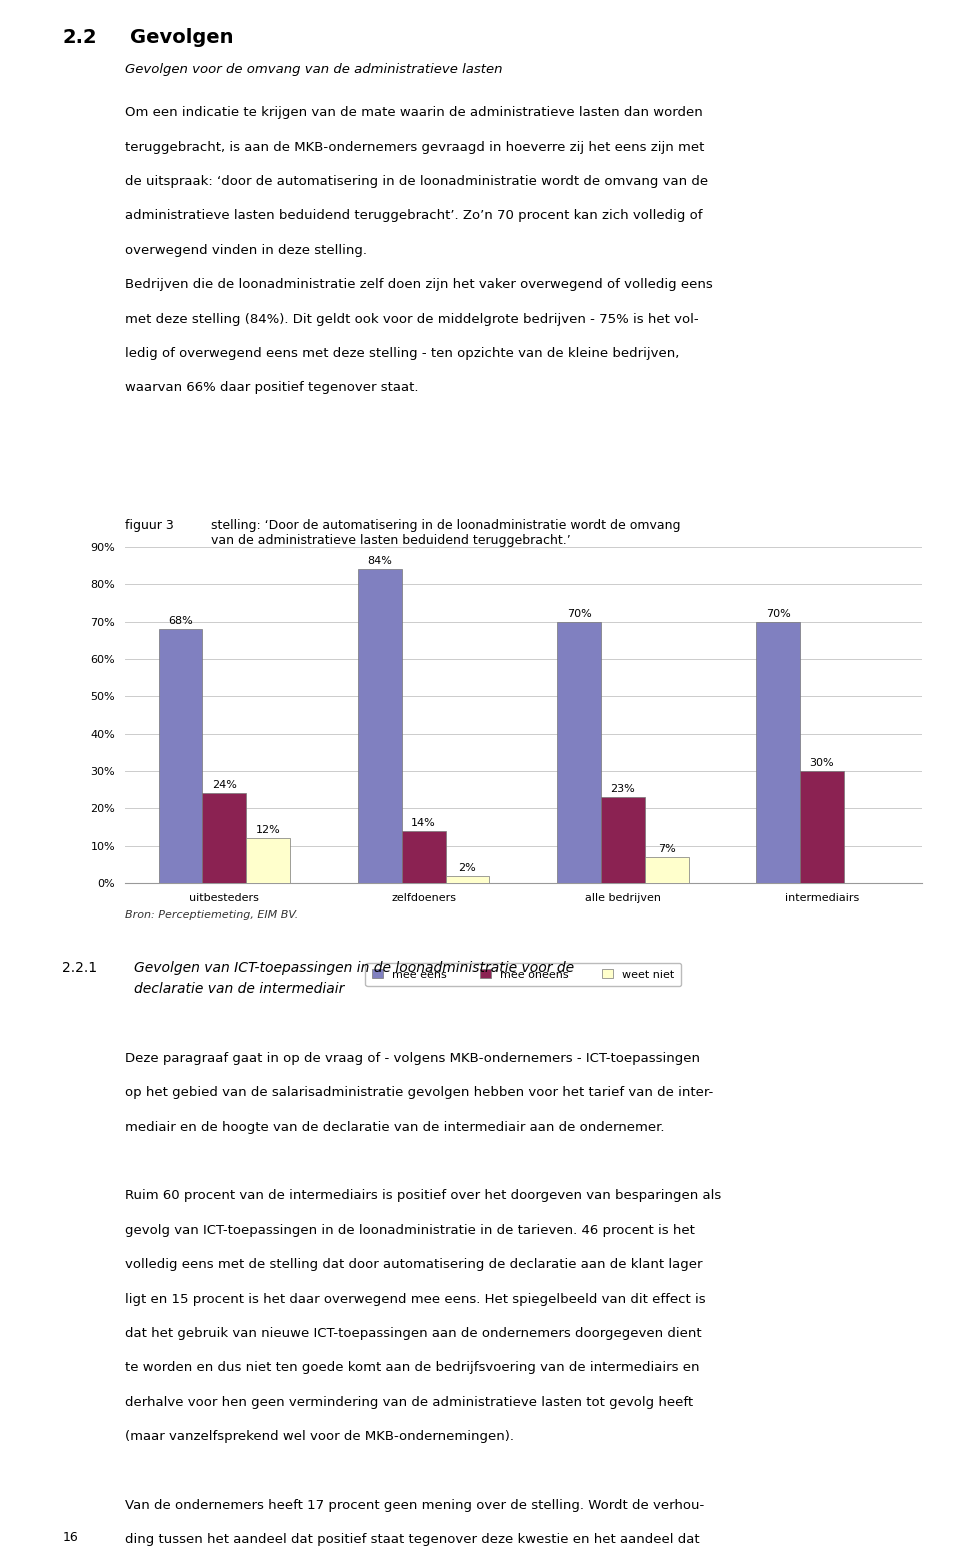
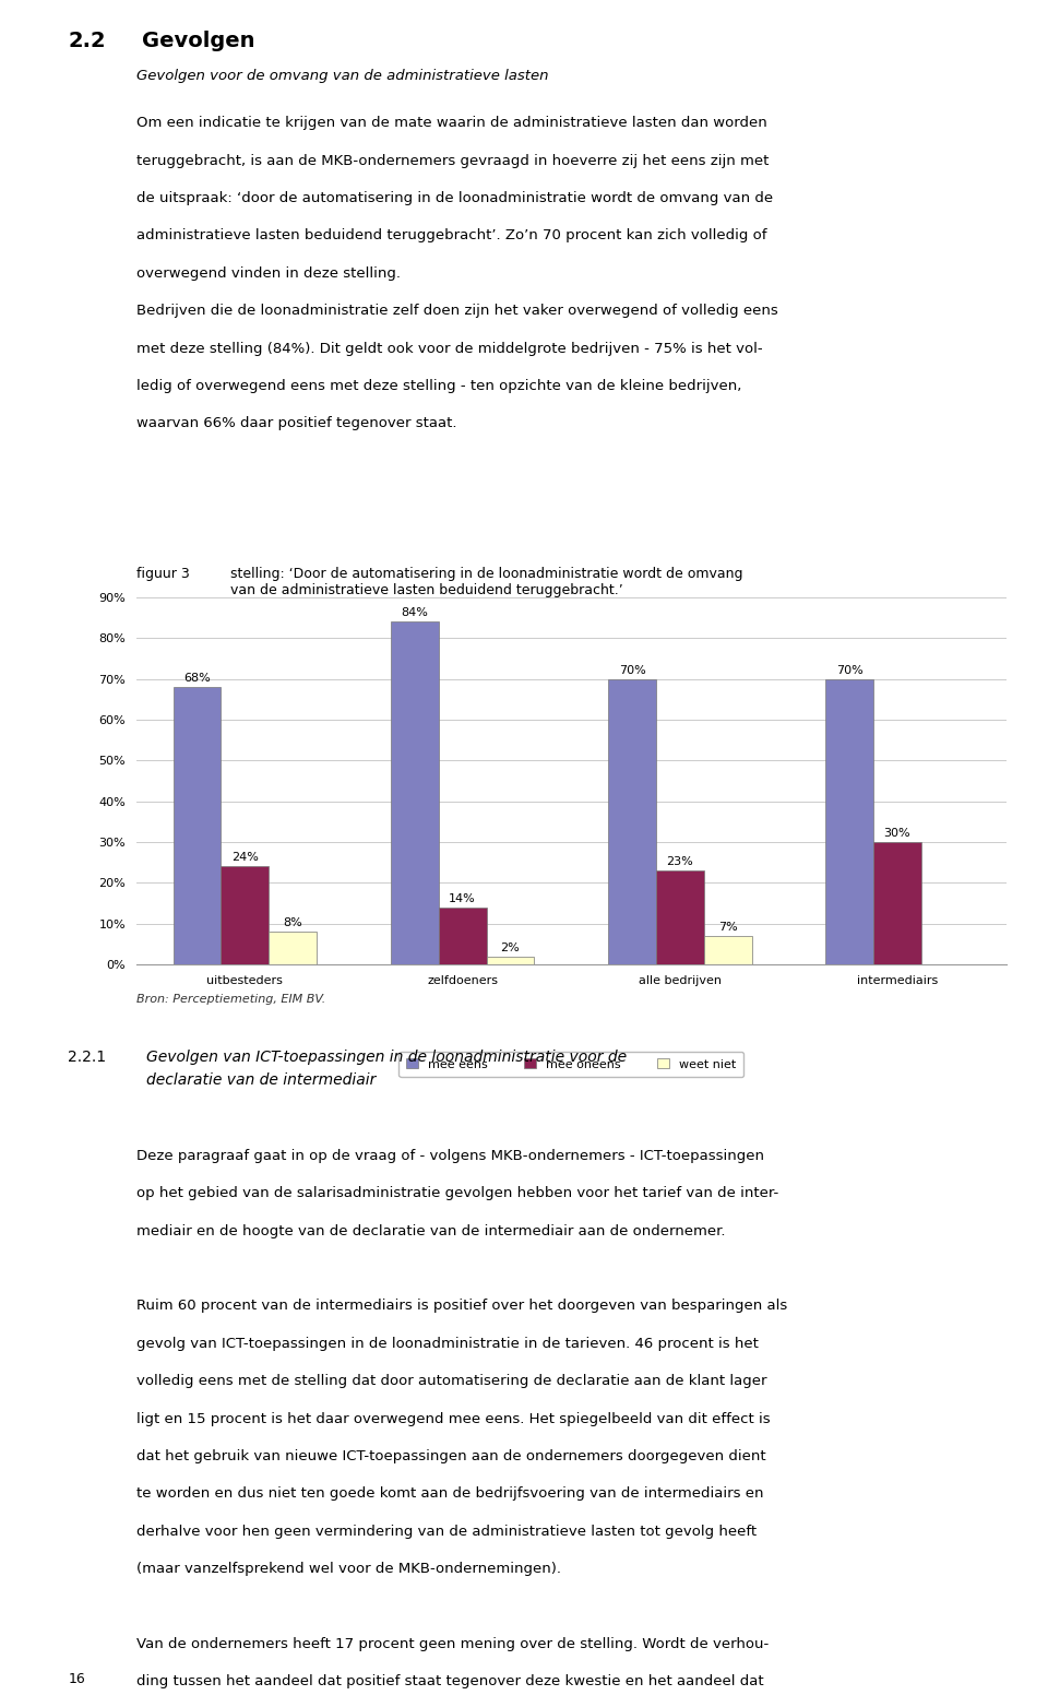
weet niet/uitbesteders: 12% -> 8%
